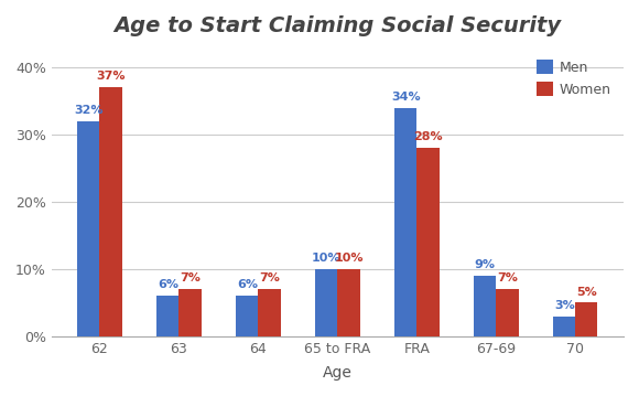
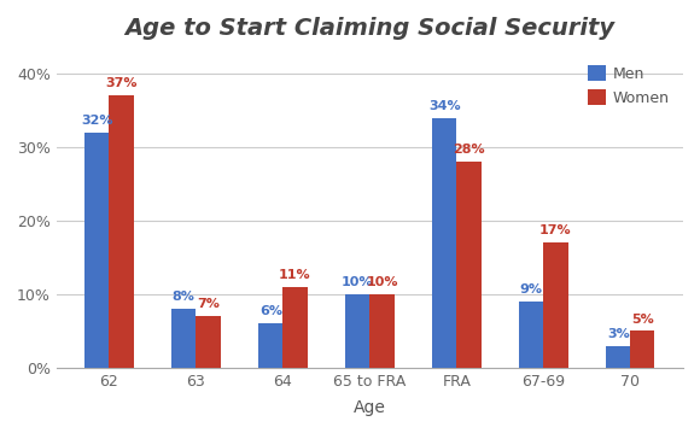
Men/63: 6% -> 8%
Women/64: 7% -> 11%
Women/67-69: 7% -> 17%
